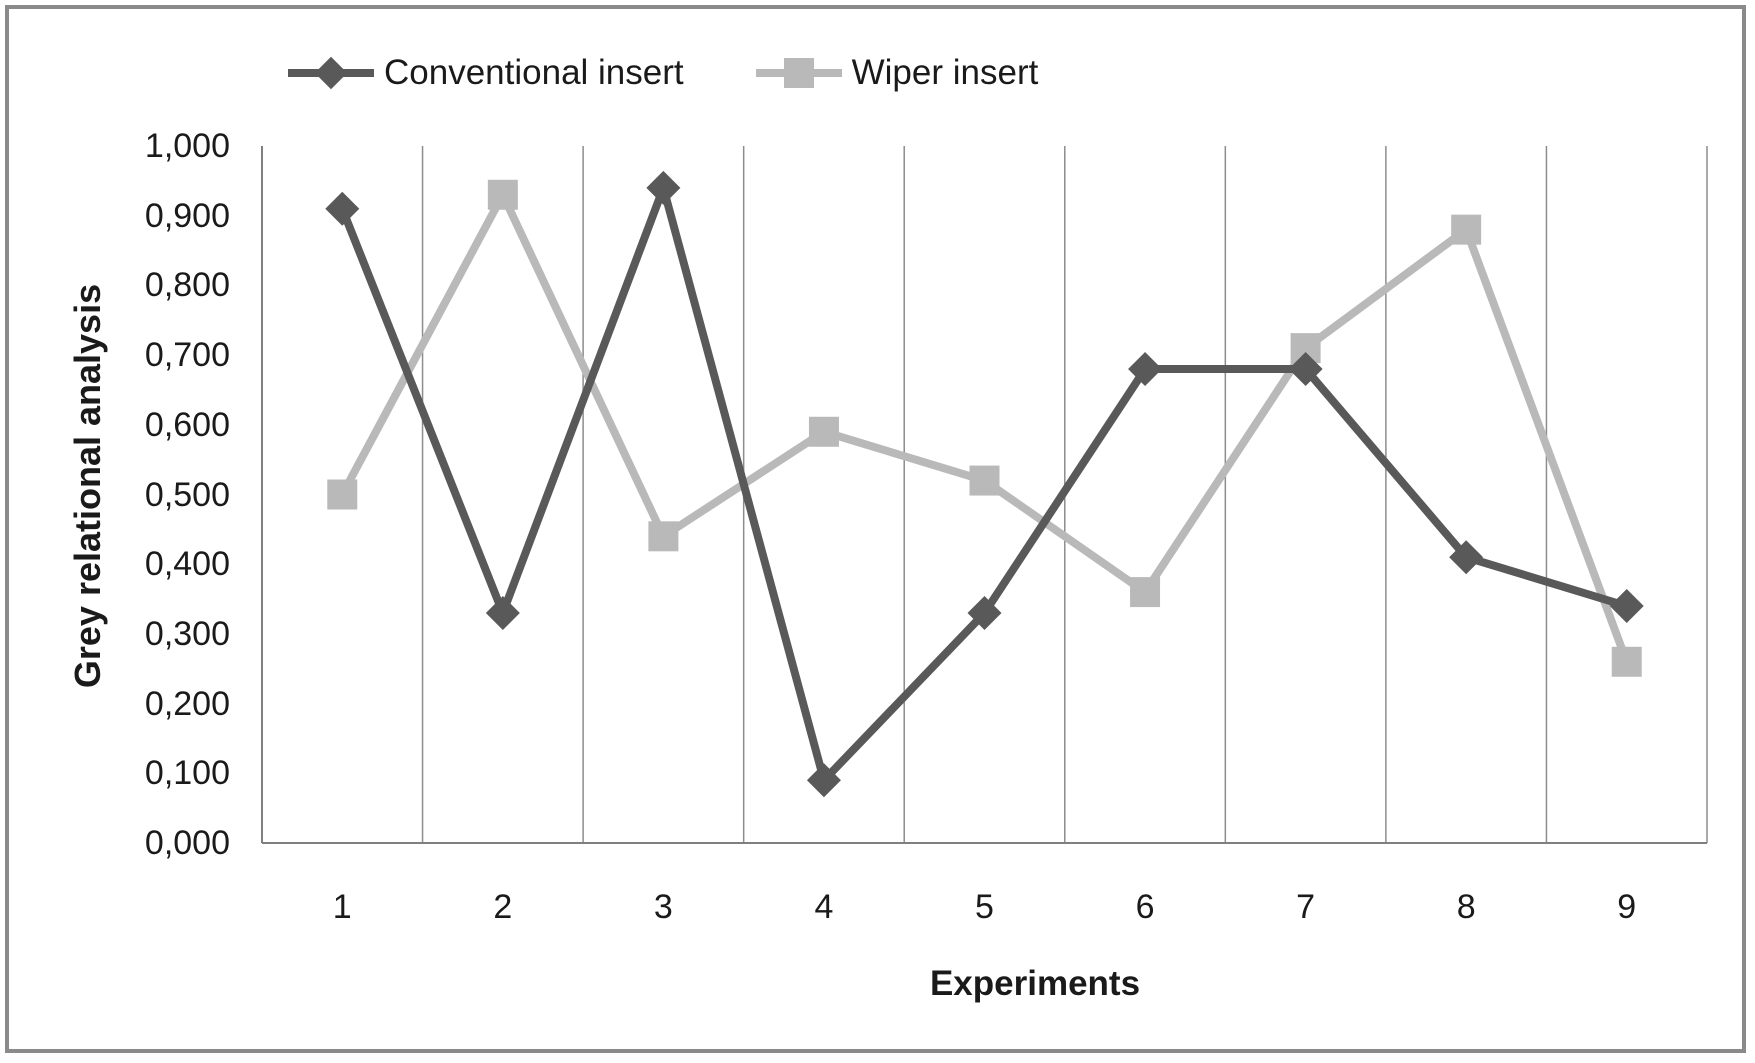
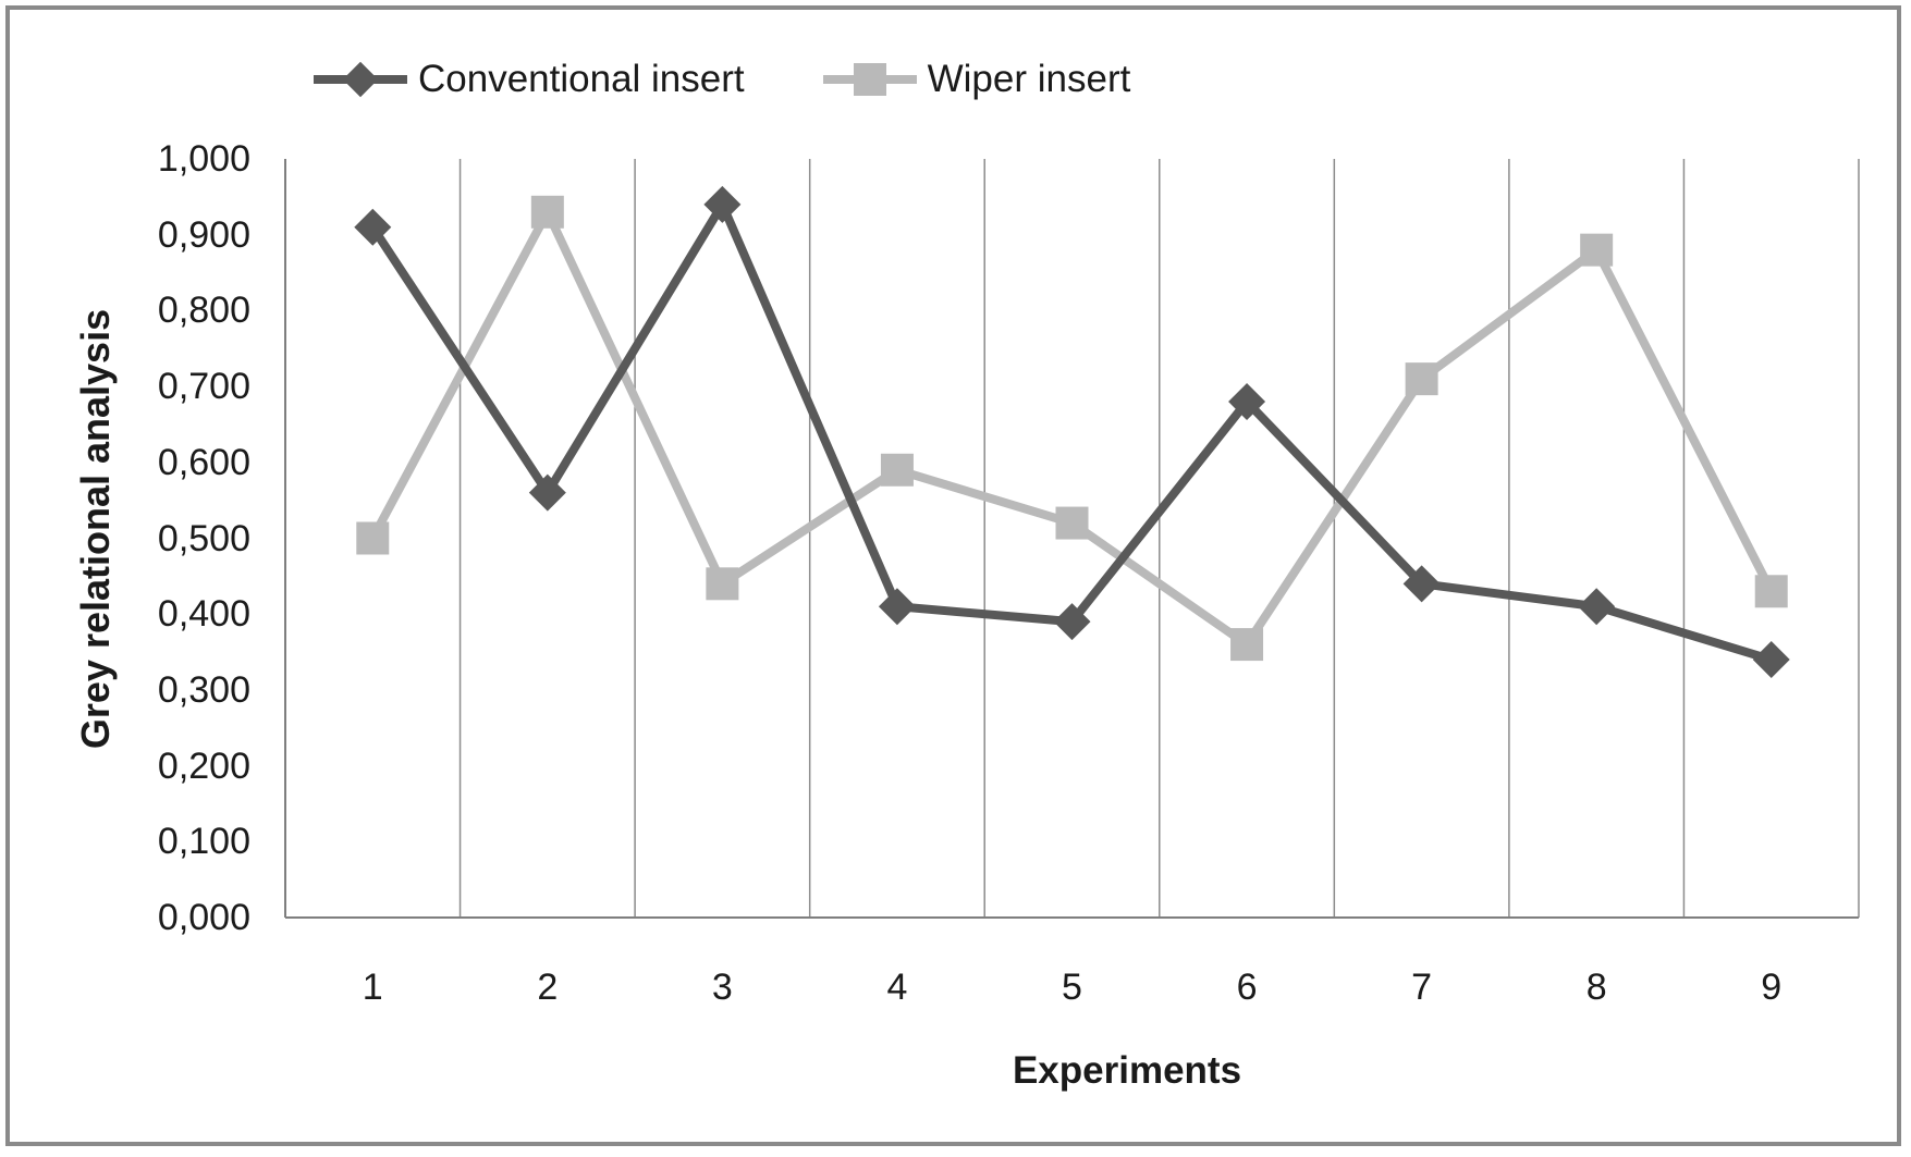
Conventional insert/2: 0,33 -> 0,56
Conventional insert/4: 0,09 -> 0,41
Conventional insert/5: 0,33 -> 0,39
Conventional insert/7: 0,68 -> 0,44
Wiper insert/9: 0,26 -> 0,43
